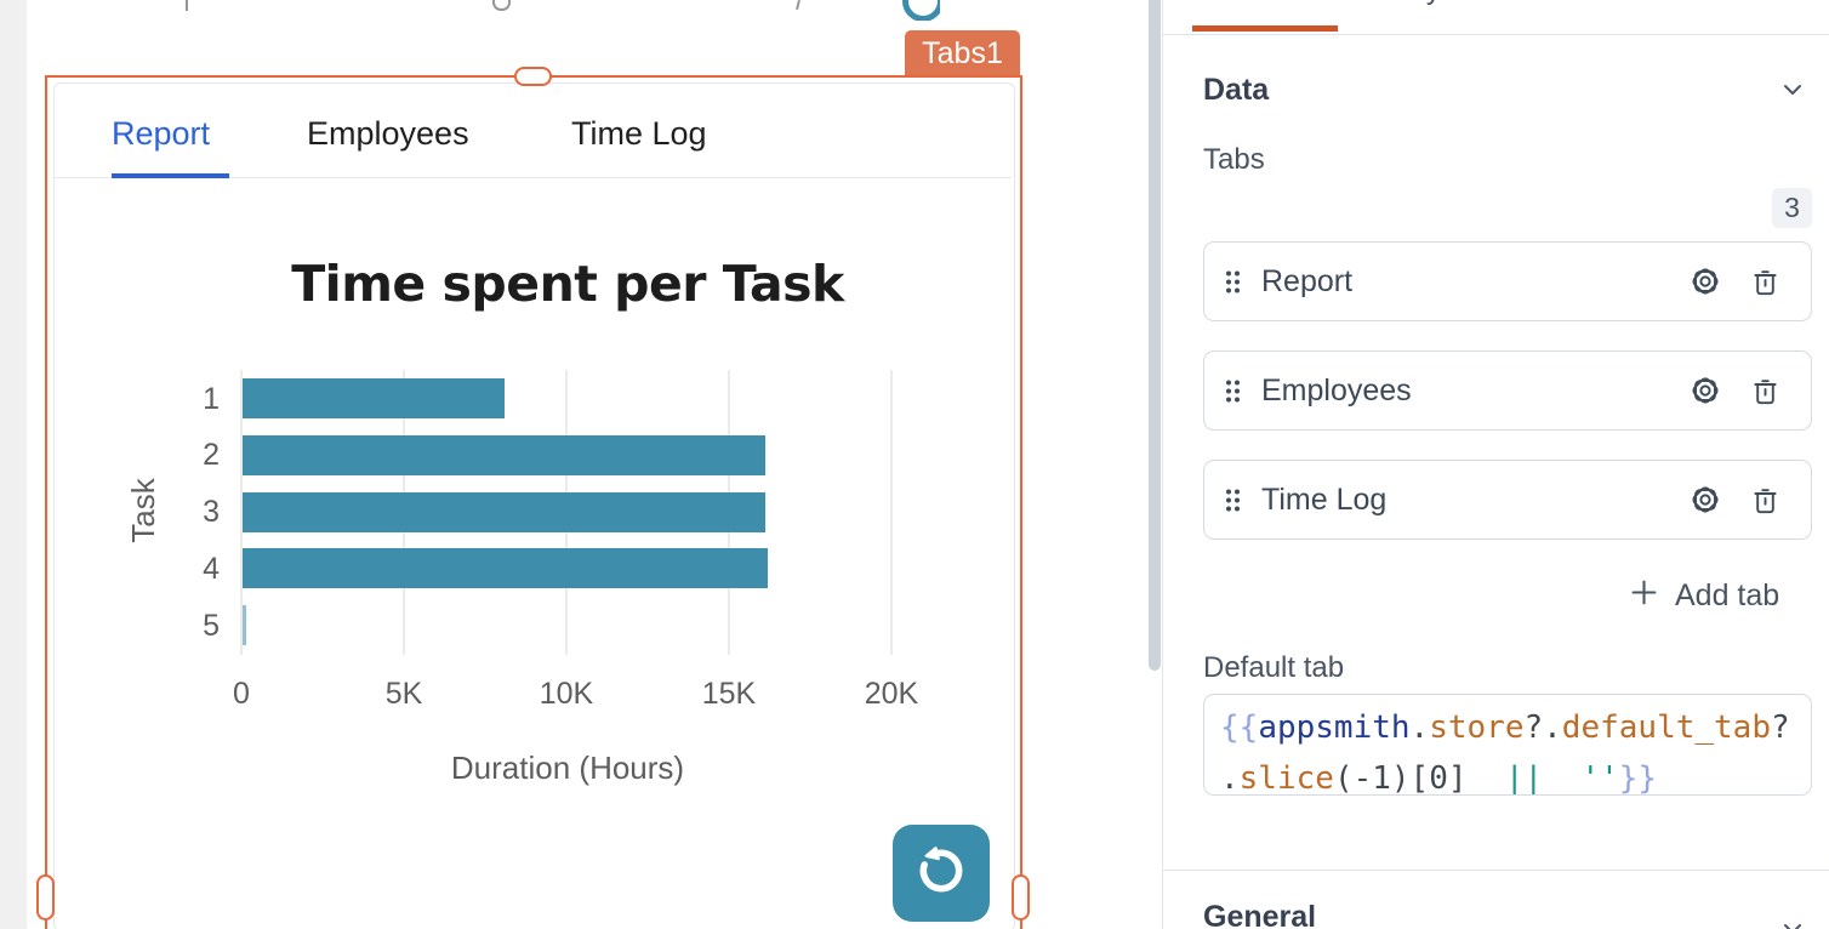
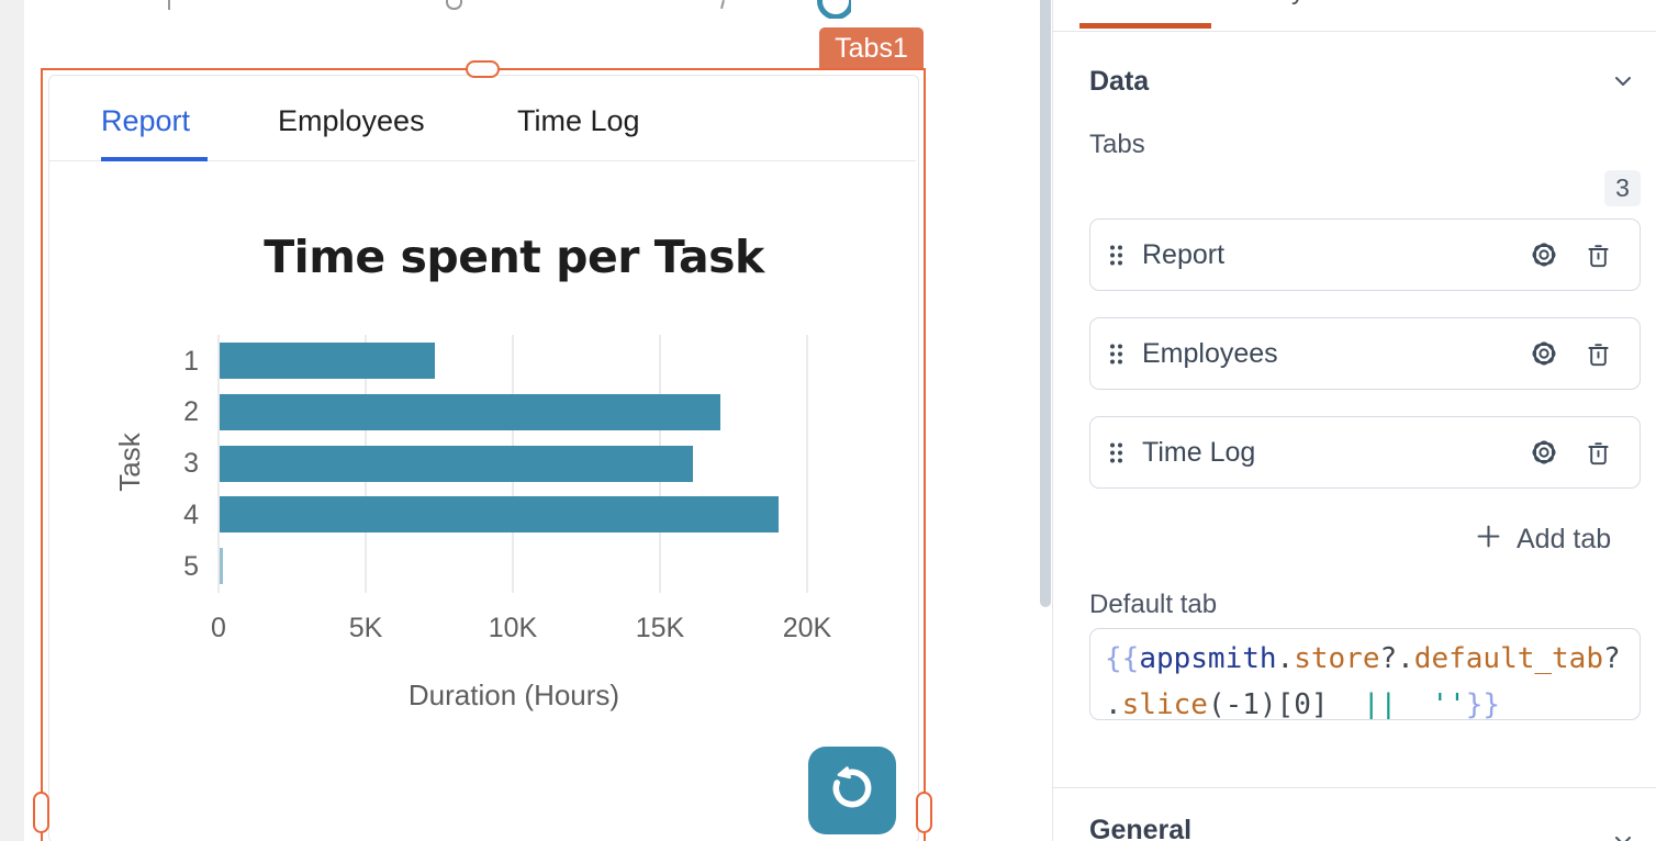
1: 8.0K -> 7.3K
2: 16.1K -> 17.0K
4: 16.2K -> 19.0K
